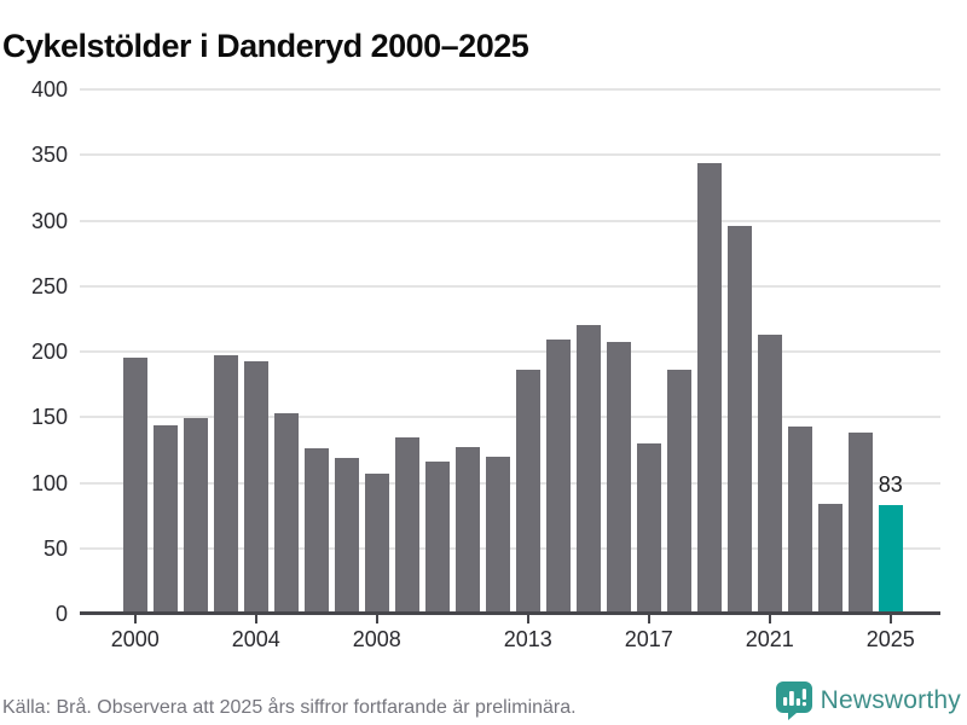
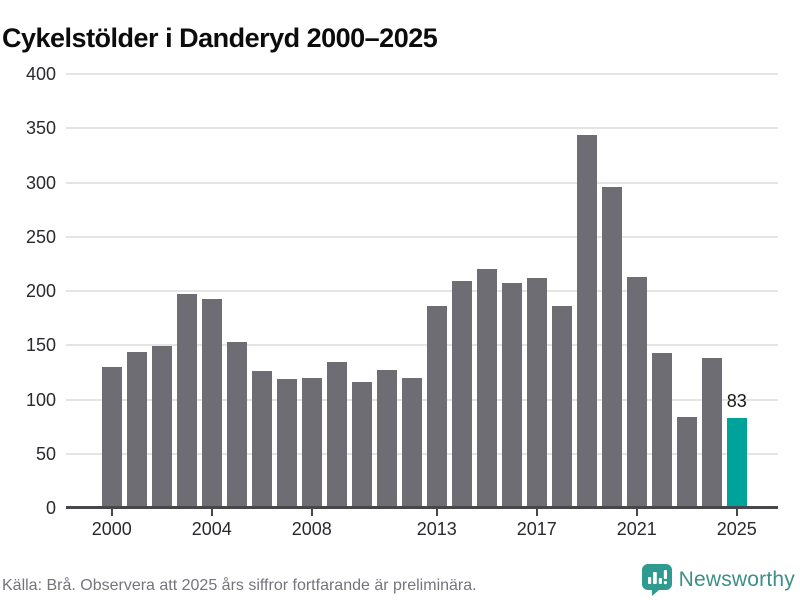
2000: 195 -> 130
2008: 107 -> 120
2017: 130 -> 212
